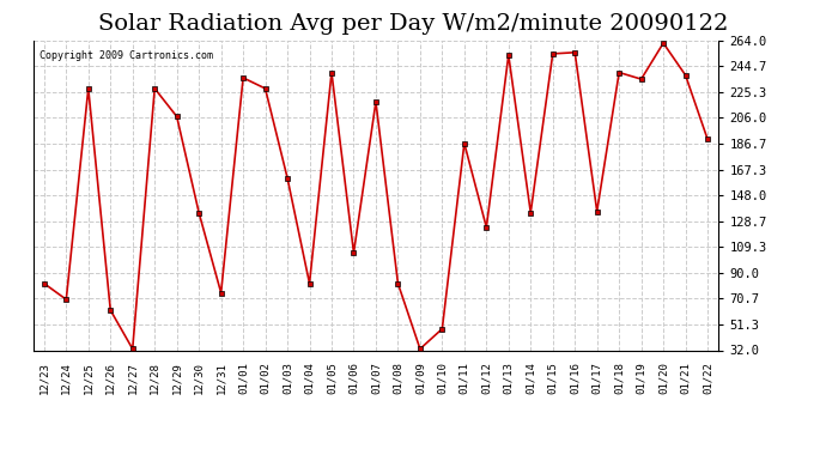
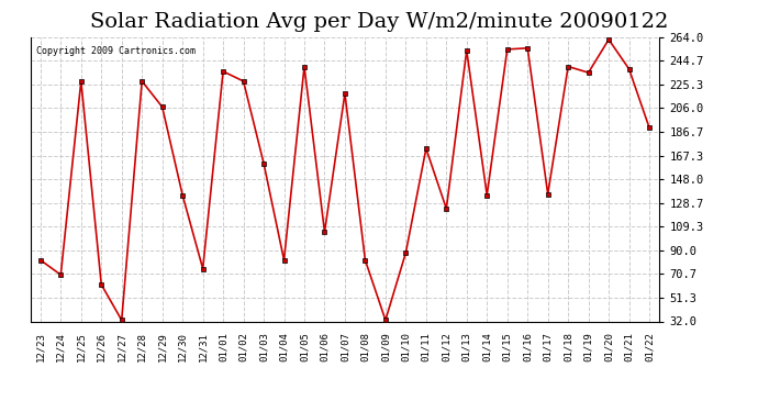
01/10: 48 -> 88
01/11: 187 -> 173
